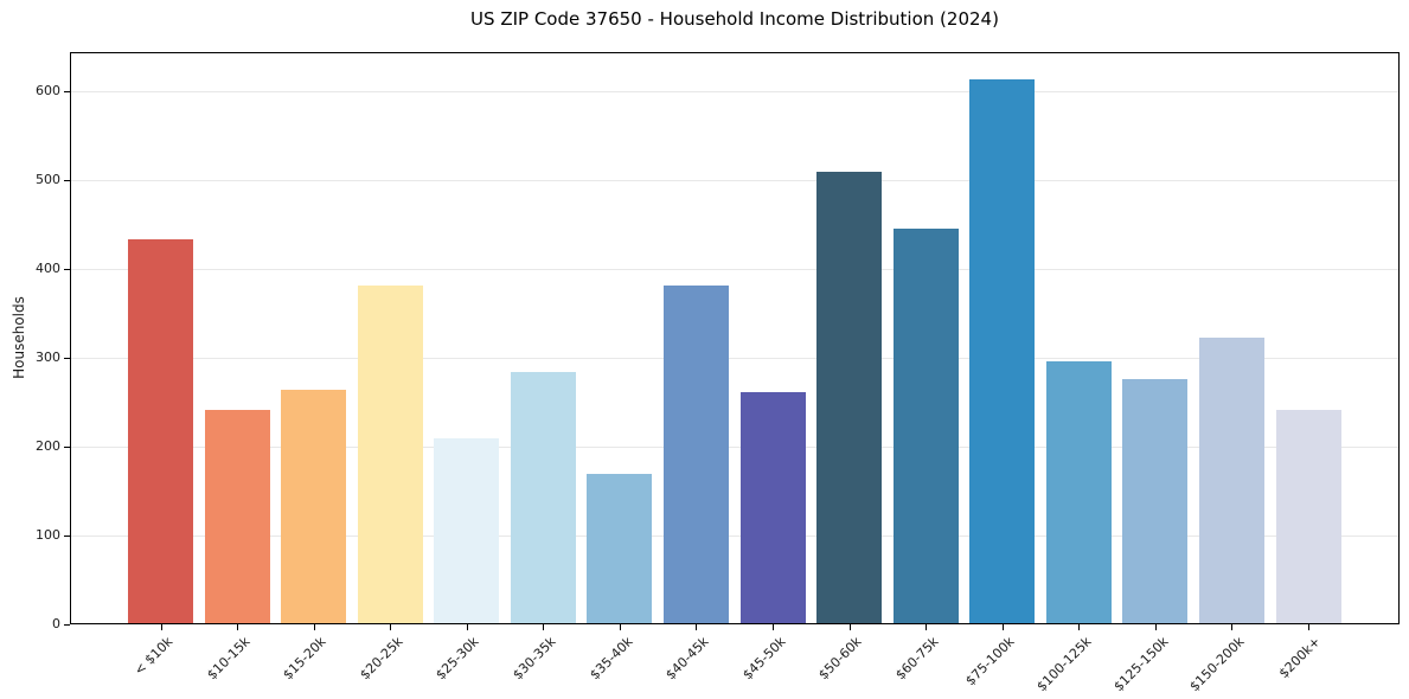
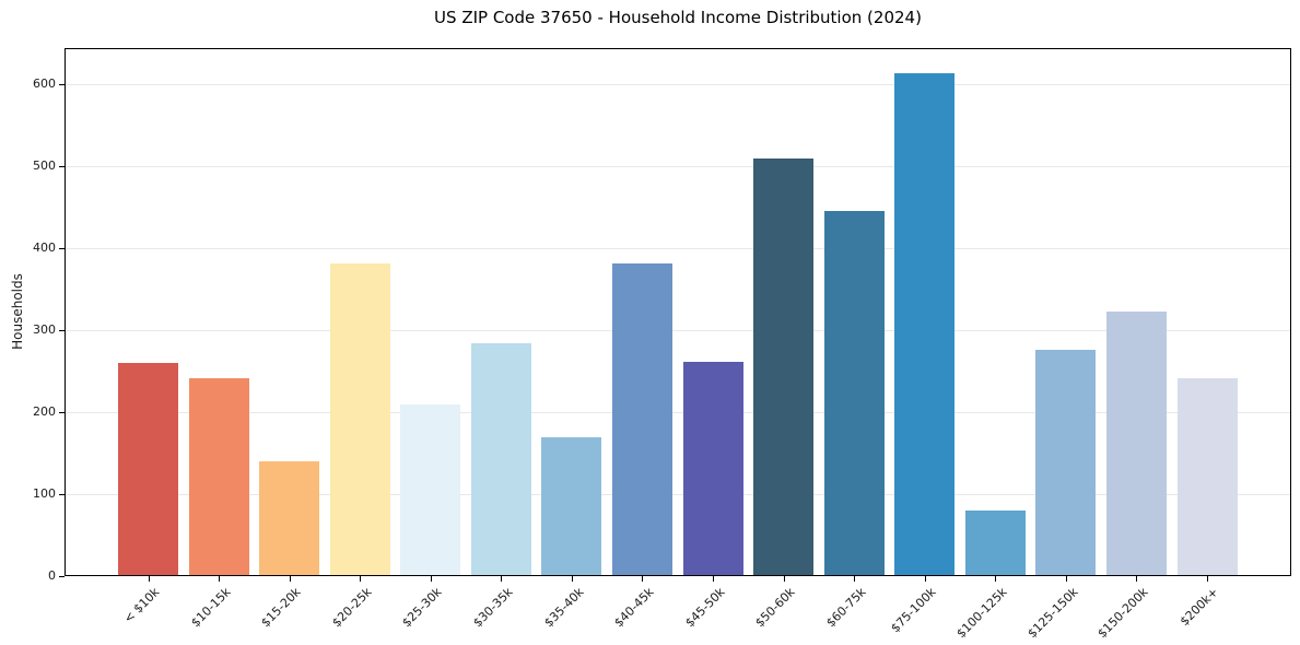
< $10k: 430 -> 260
$15-20k: 260 -> 140
$100-125k: 300 -> 80
